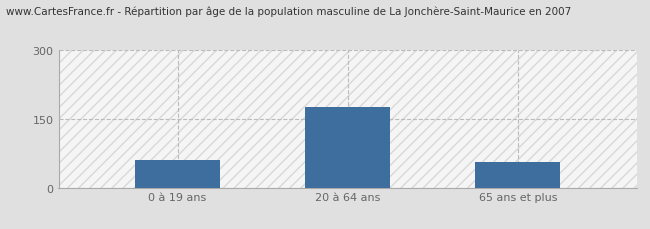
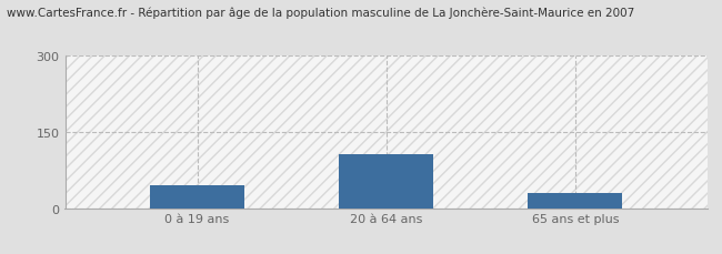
0 à 19 ans: 60 -> 45
20 à 64 ans: 175 -> 105
65 ans et plus: 55 -> 30
